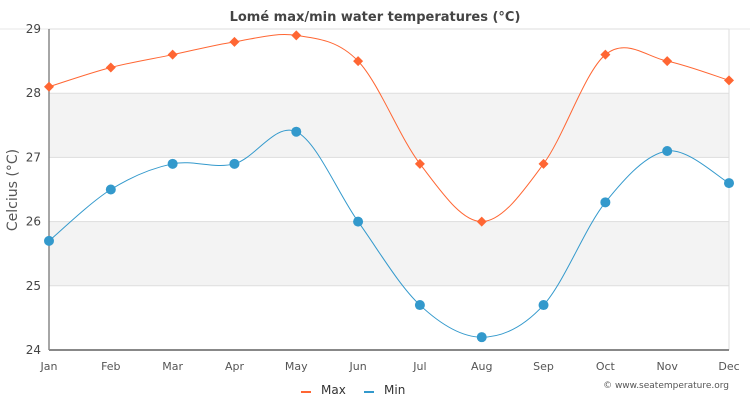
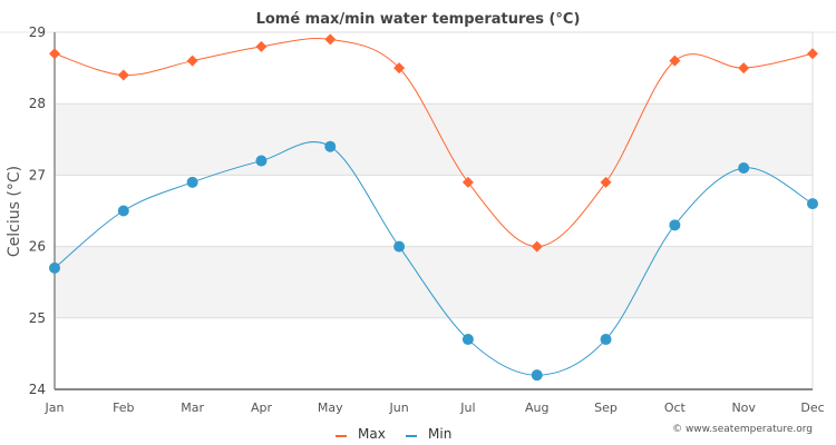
Max/Jan: 28.1 -> 28.7
Min/Apr: 26.9 -> 27.2
Max/Dec: 28.2 -> 28.7
